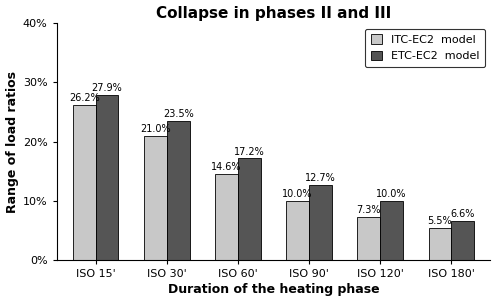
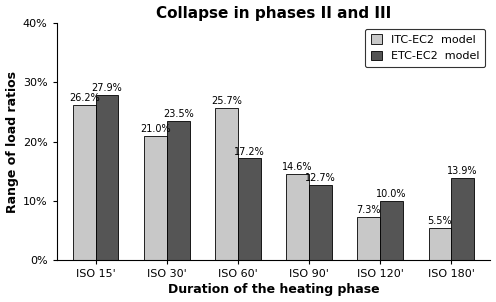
ITC-EC2 model/ISO 60': 14.6% -> 25.7%
ITC-EC2 model/ISO 90': 10.0% -> 14.6%
ETC-EC2 model/ISO 180': 6.6% -> 13.9%
